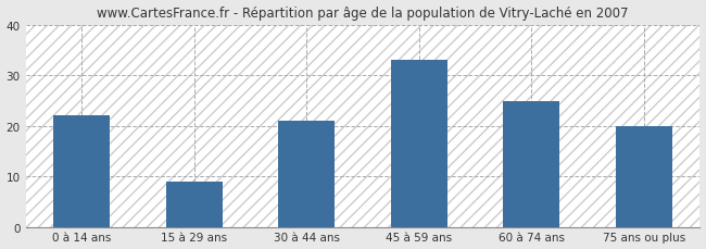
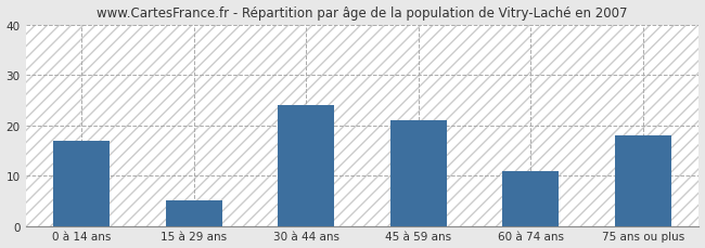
0 à 14 ans: 22 -> 17
15 à 29 ans: 9 -> 5
30 à 44 ans: 21 -> 24
45 à 59 ans: 33 -> 21
60 à 74 ans: 25 -> 11
75 ans ou plus: 20 -> 18
